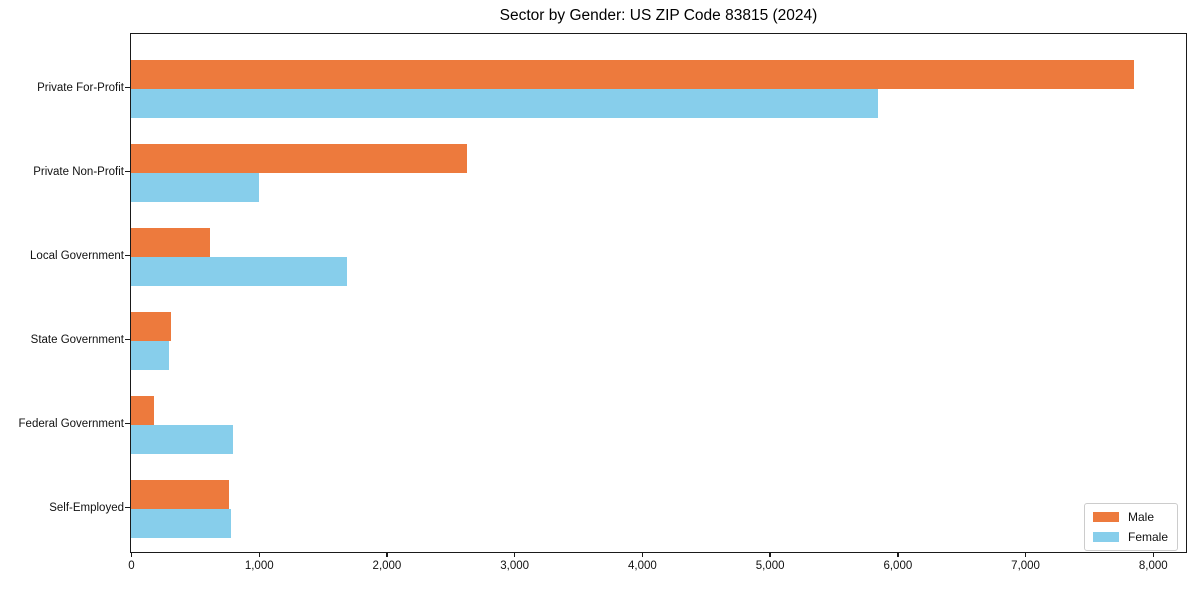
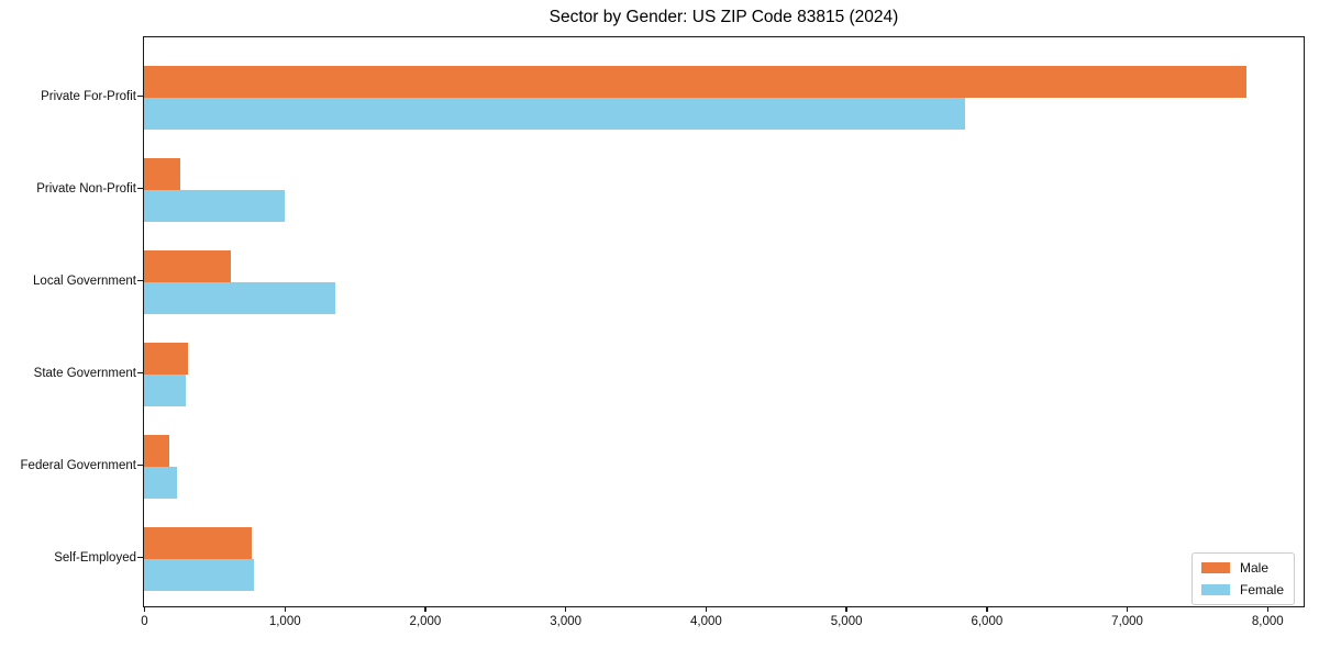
Male/Private Non-Profit: 2630 -> 260
Female/Local Government: 1690 -> 1360
Female/Federal Government: 800 -> 240
